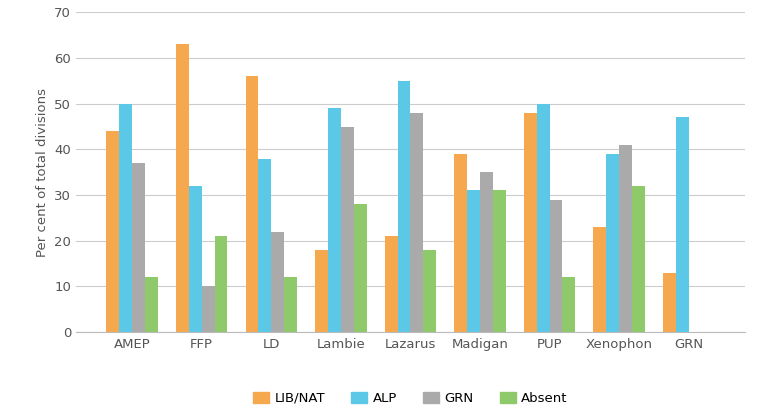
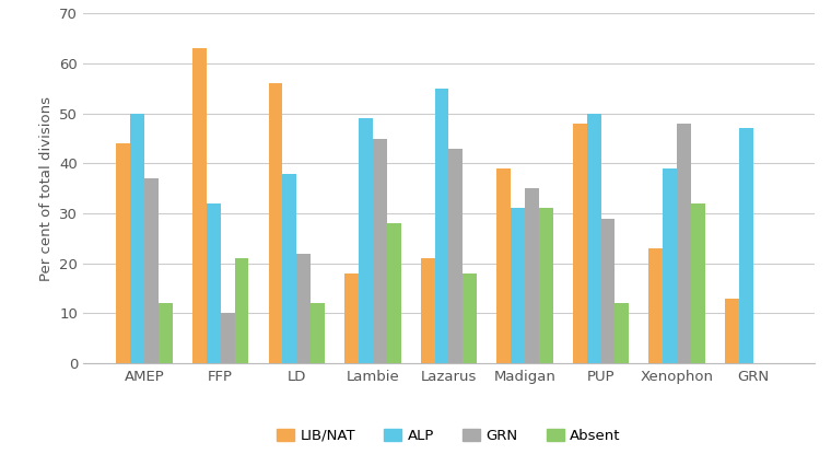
GRN/Lazarus: 48 -> 43
GRN/Xenophon: 41 -> 48
